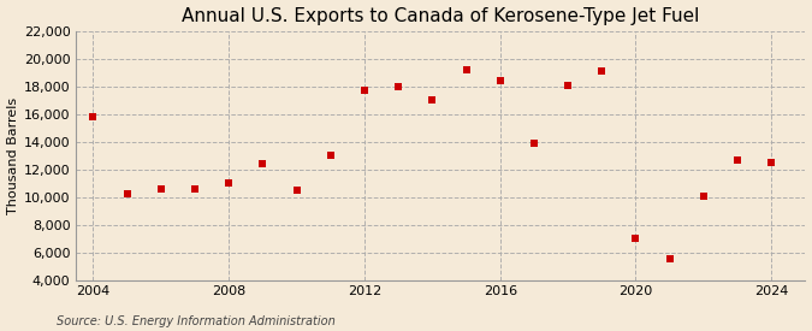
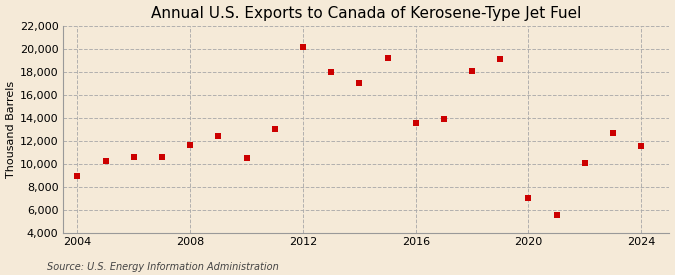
2004: 15,800 -> 8,900
2008: 11,000 -> 11,600
2012: 17,700 -> 20,200
2016: 18,400 -> 13,500
2024: 12,500 -> 11,500
